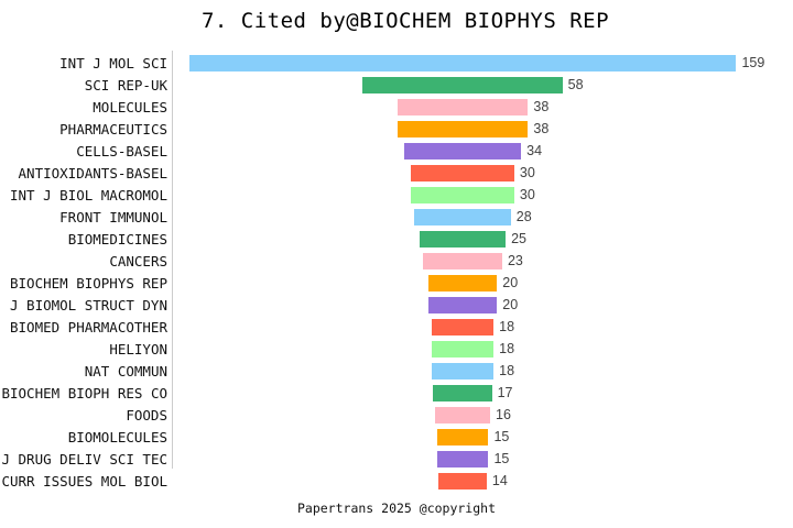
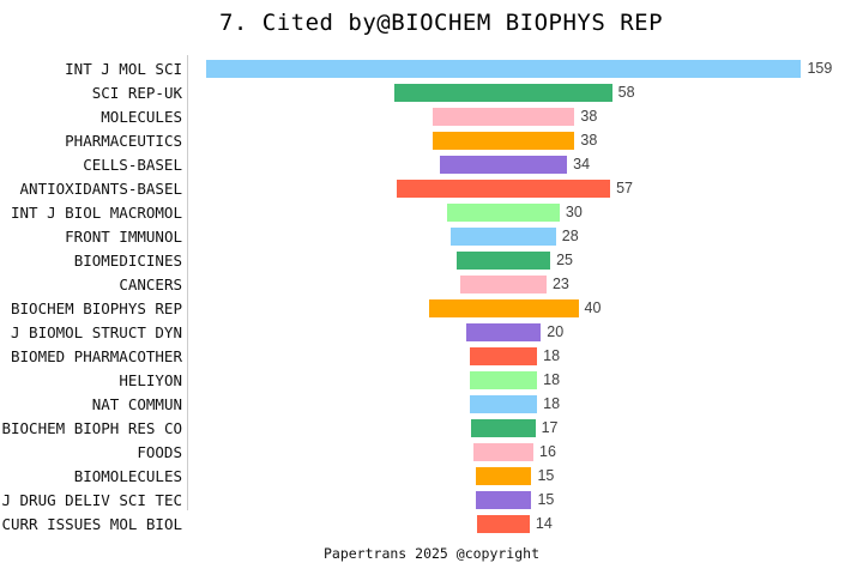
ANTIOXIDANTS-BASEL: 30 -> 57
BIOCHEM BIOPHYS REP: 20 -> 40
